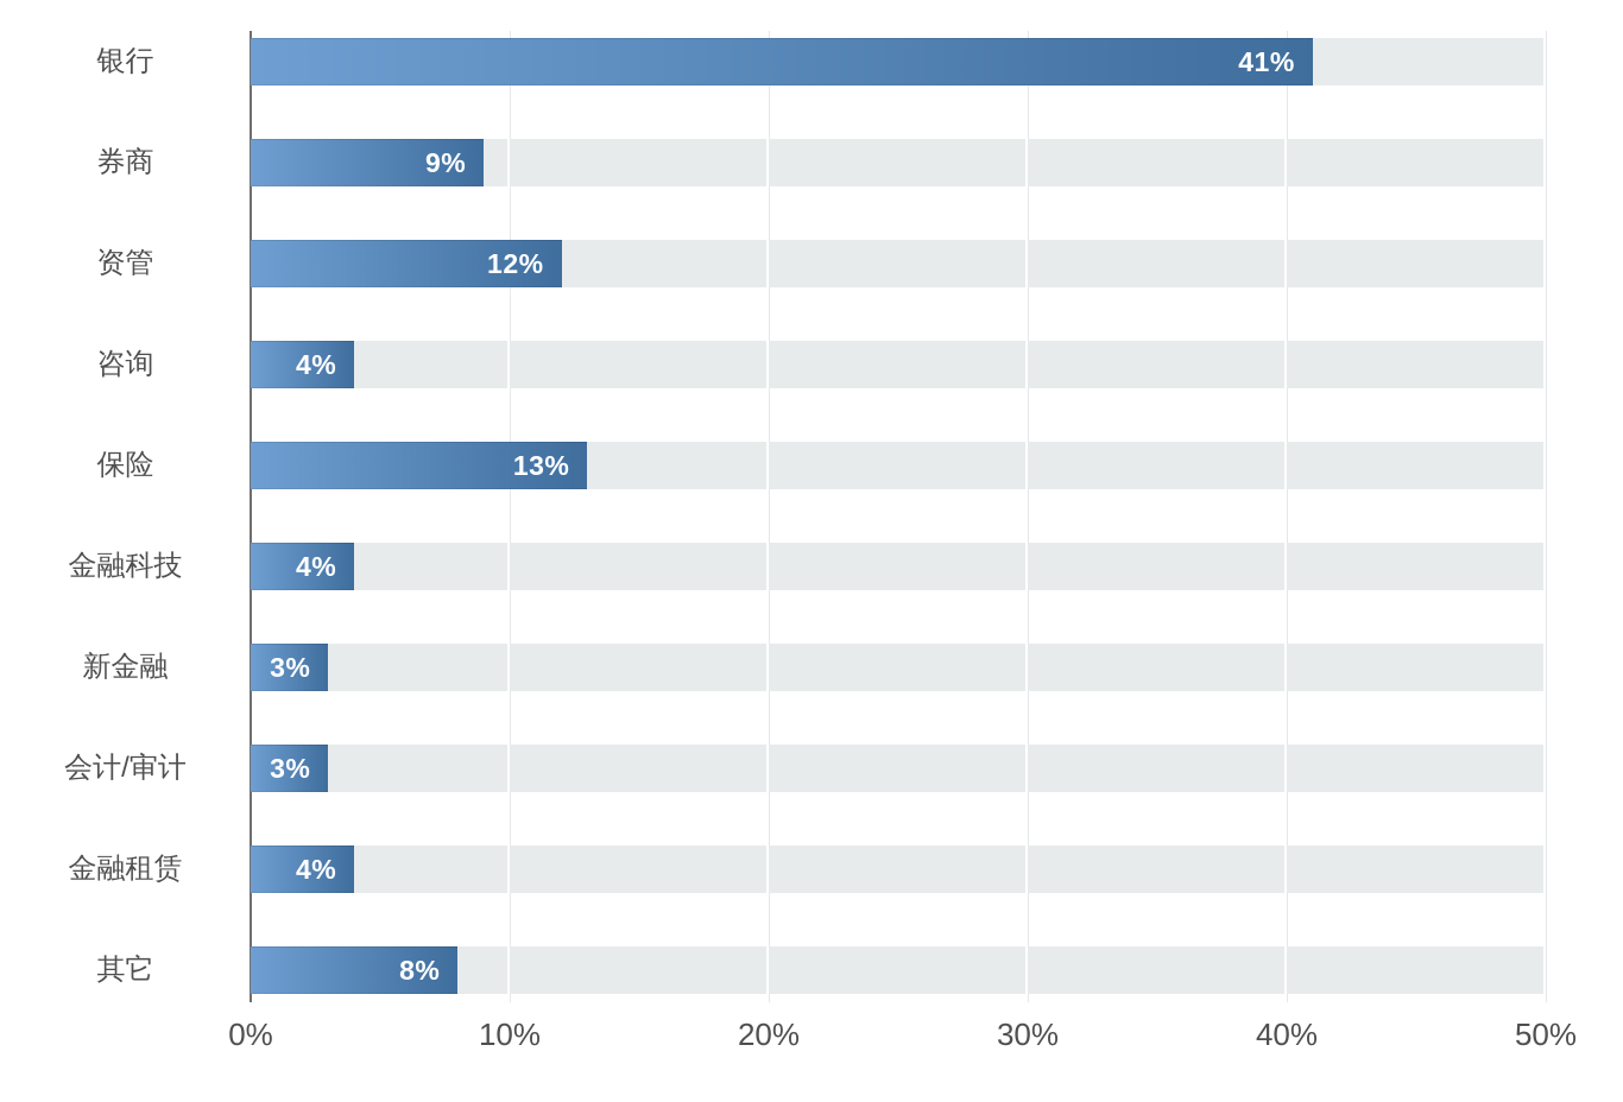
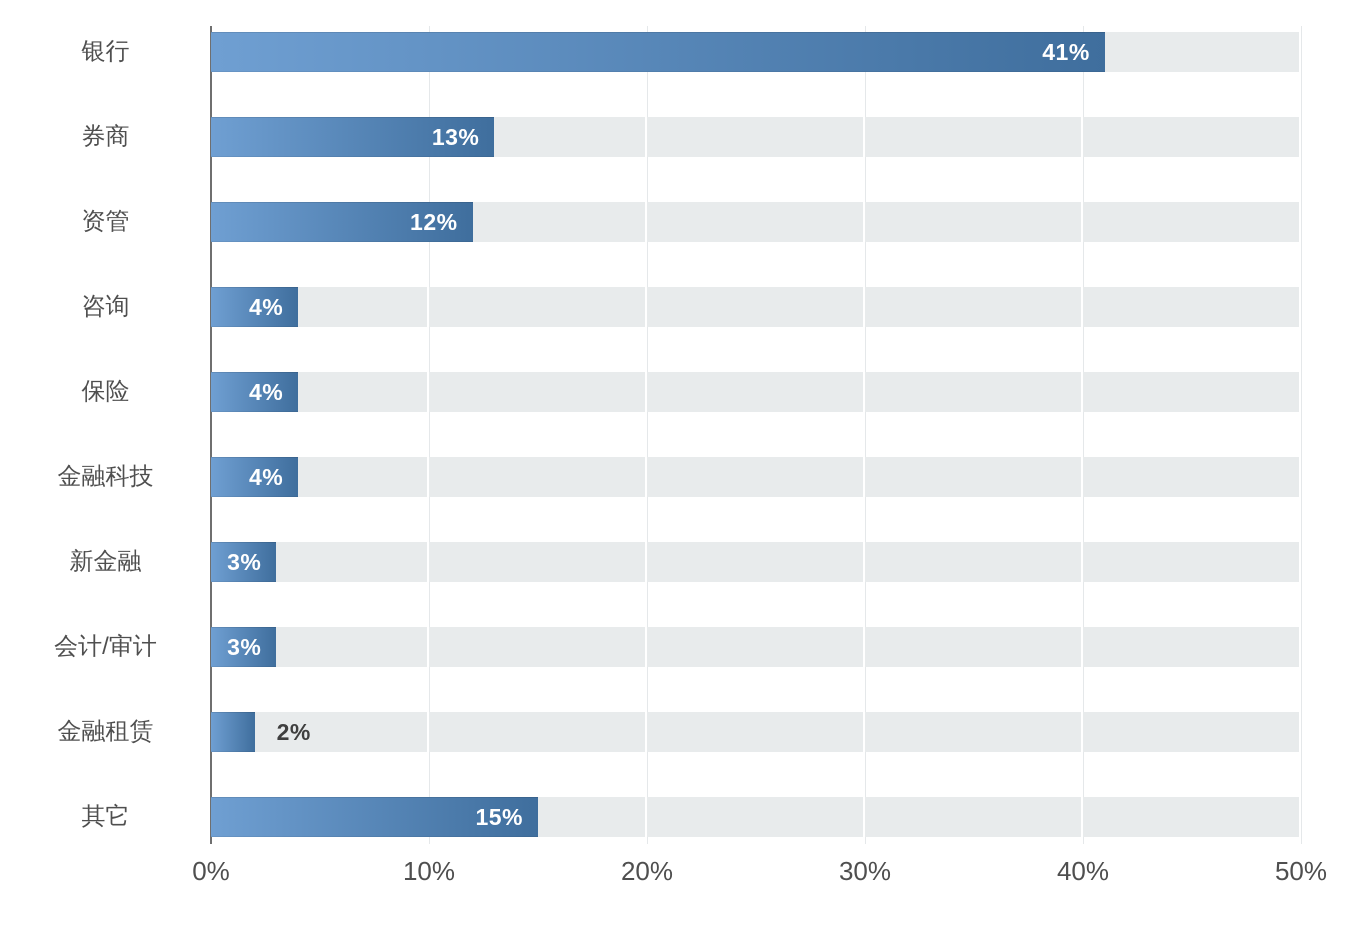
券商: 9% -> 13%
保险: 13% -> 4%
金融租赁: 4% -> 2%
其它: 8% -> 15%
